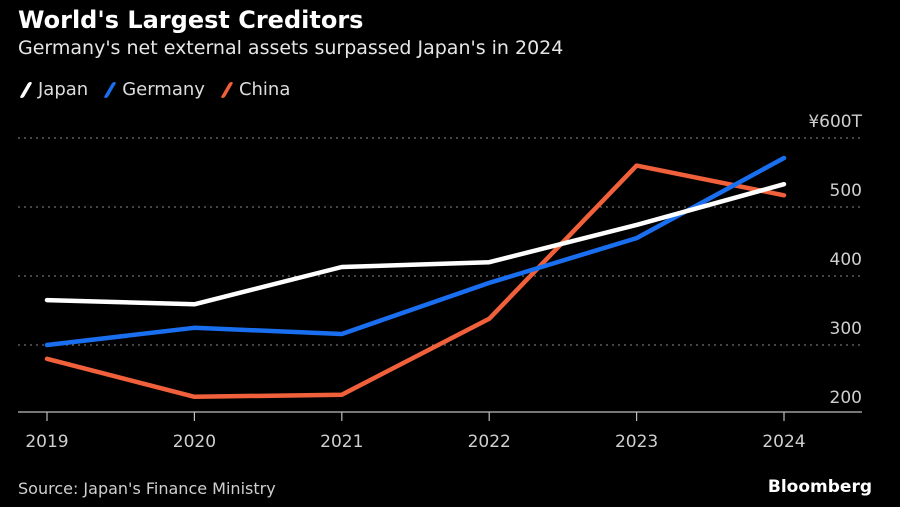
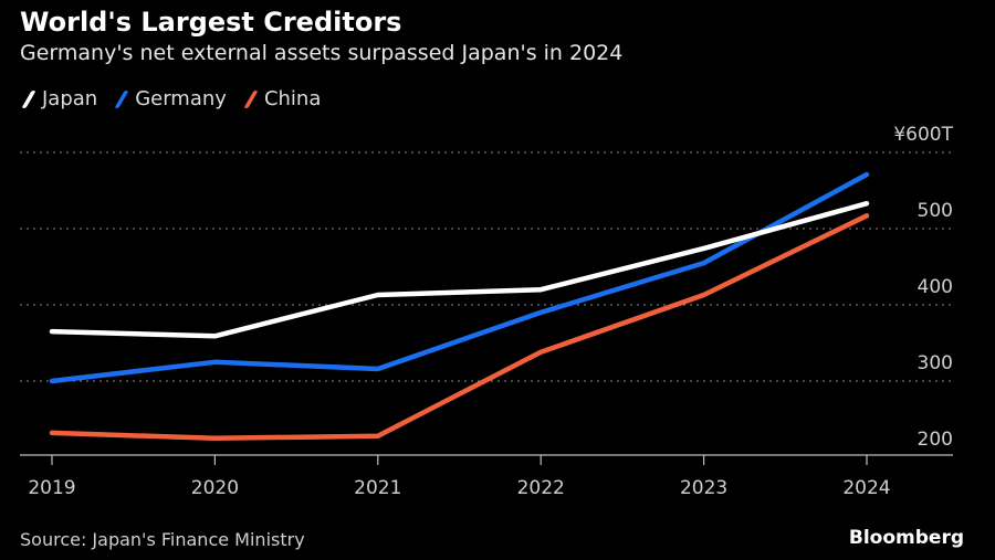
China/2019: 280 -> 230
China/2023: 560 -> 410
